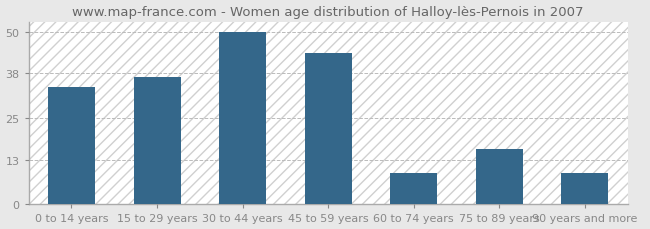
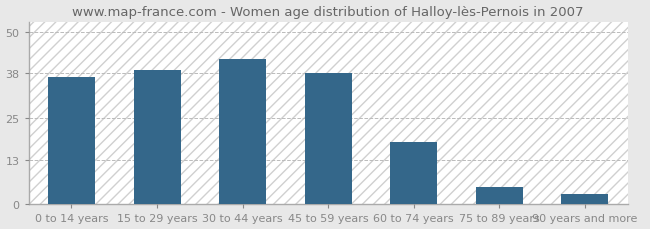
0 to 14 years: 34 -> 37
15 to 29 years: 37 -> 39
30 to 44 years: 50 -> 42
45 to 59 years: 44 -> 38
60 to 74 years: 9 -> 18
75 to 89 years: 16 -> 5
90 years and more: 9 -> 3
